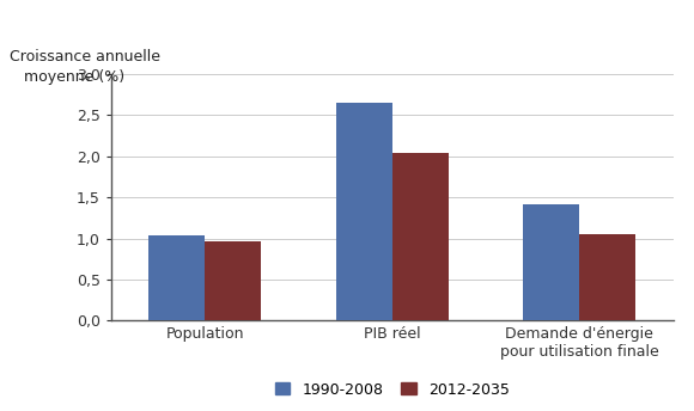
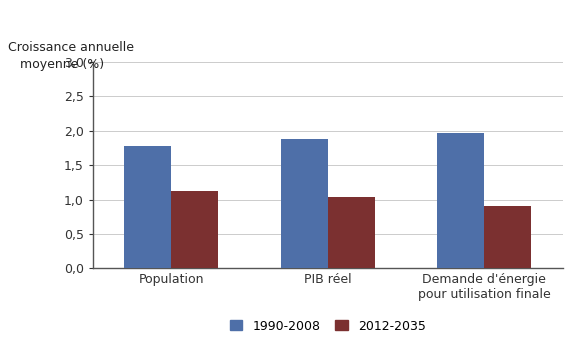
1990-2008/Population: 1,03 -> 1,78
2012-2035/Population: 0,97 -> 1,12
1990-2008/PIB réel: 2,65 -> 1,88
2012-2035/PIB réel: 2,04 -> 1,04
1990-2008/Demande d'énergie pour utilisation finale: 1,41 -> 1,96
2012-2035/Demande d'énergie pour utilisation finale: 1,05 -> 0,90
